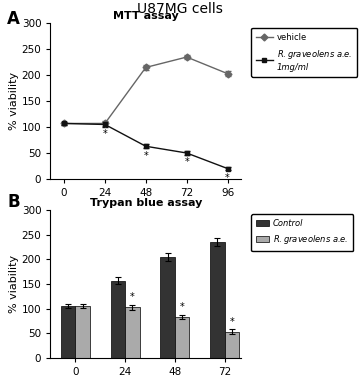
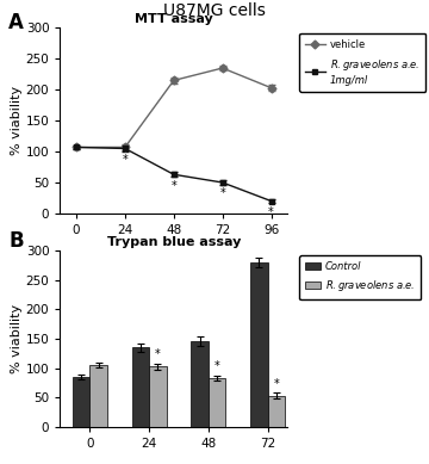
Trypan blue assay/Control/0: 105 -> 85
Trypan blue assay/Control/24: 157 -> 135
Trypan blue assay/Control/48: 205 -> 145
Trypan blue assay/Control/72: 235 -> 280
